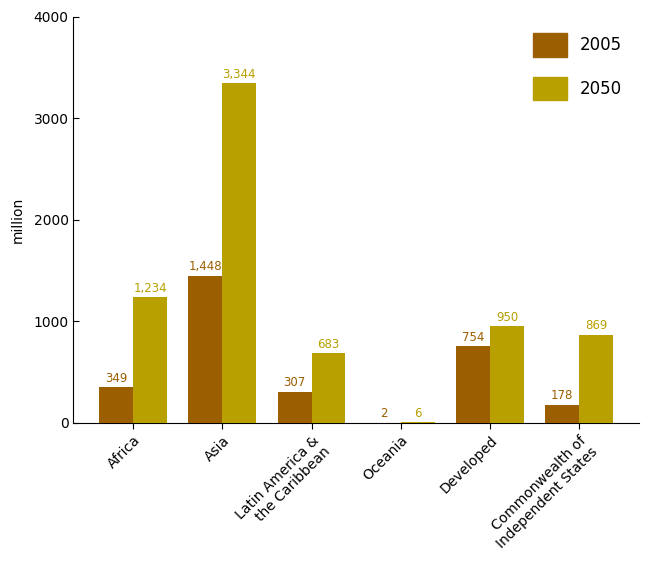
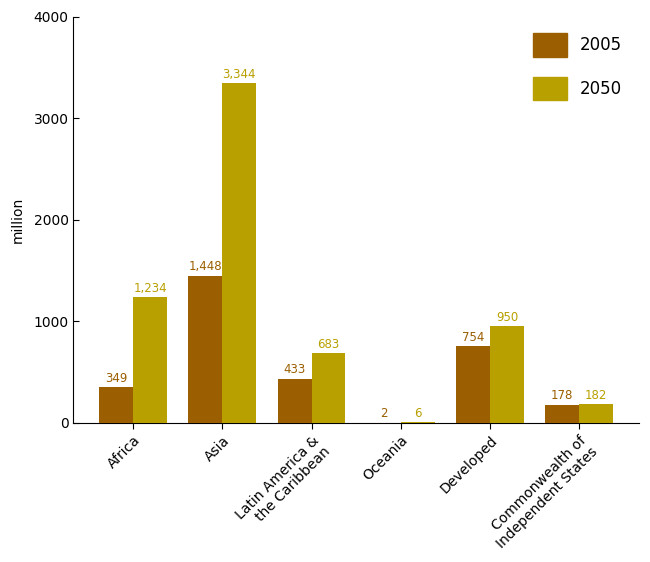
2005/Latin America & the Caribbean: 307 -> 433
2050/Commonwealth of Independent States: 869 -> 182
